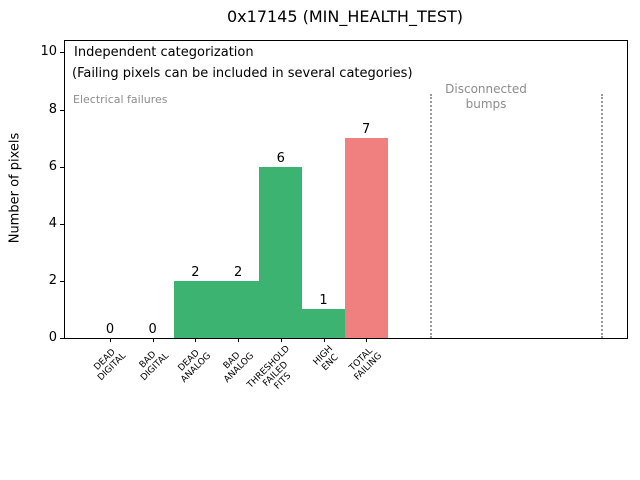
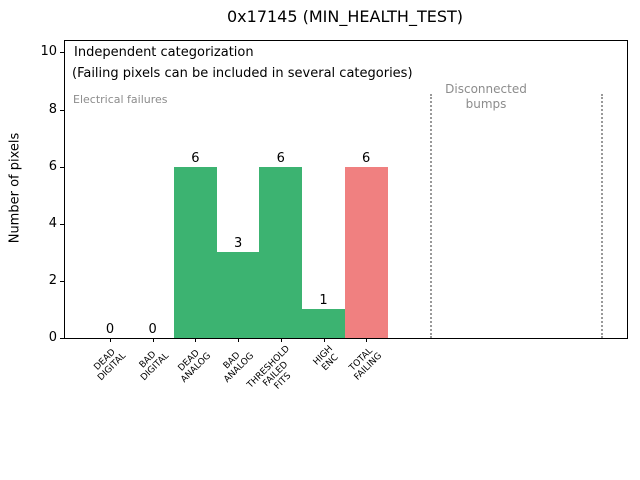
DEAD ANALOG: 2 -> 6
BAD ANALOG: 2 -> 3
TOTAL FAILING: 7 -> 6
